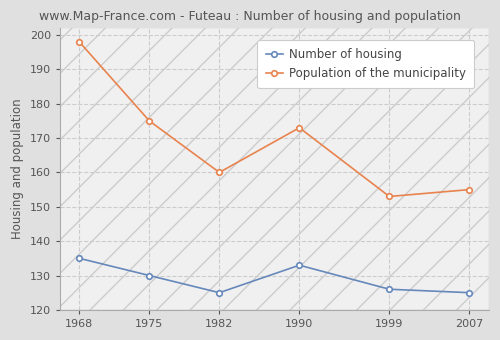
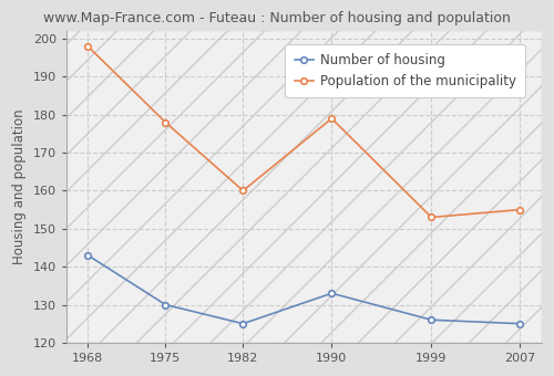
Number of housing/1968: 135 -> 143
Population of the municipality/1975: 175 -> 178
Population of the municipality/1990: 173 -> 179
